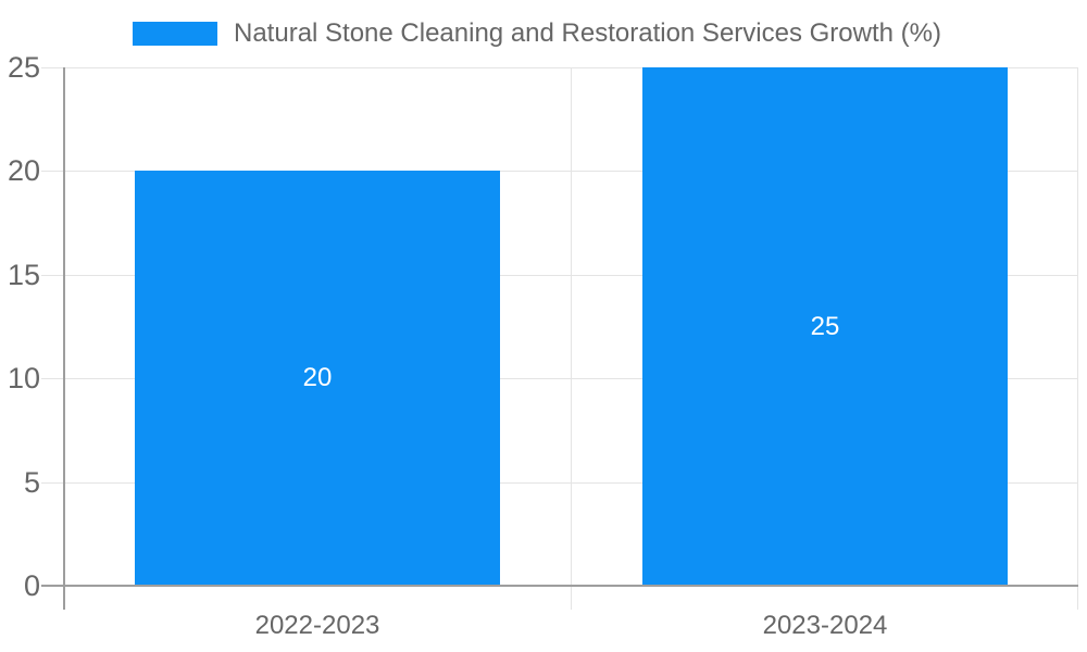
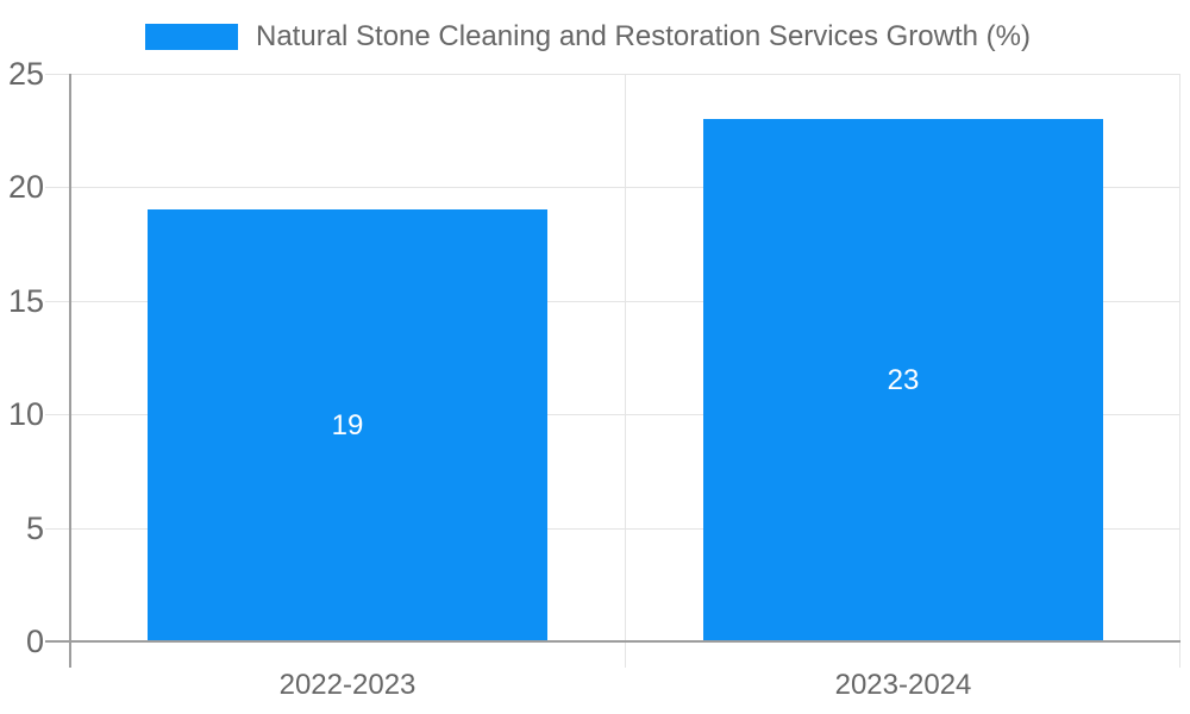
2022-2023: 20 -> 19
2023-2024: 25 -> 23
